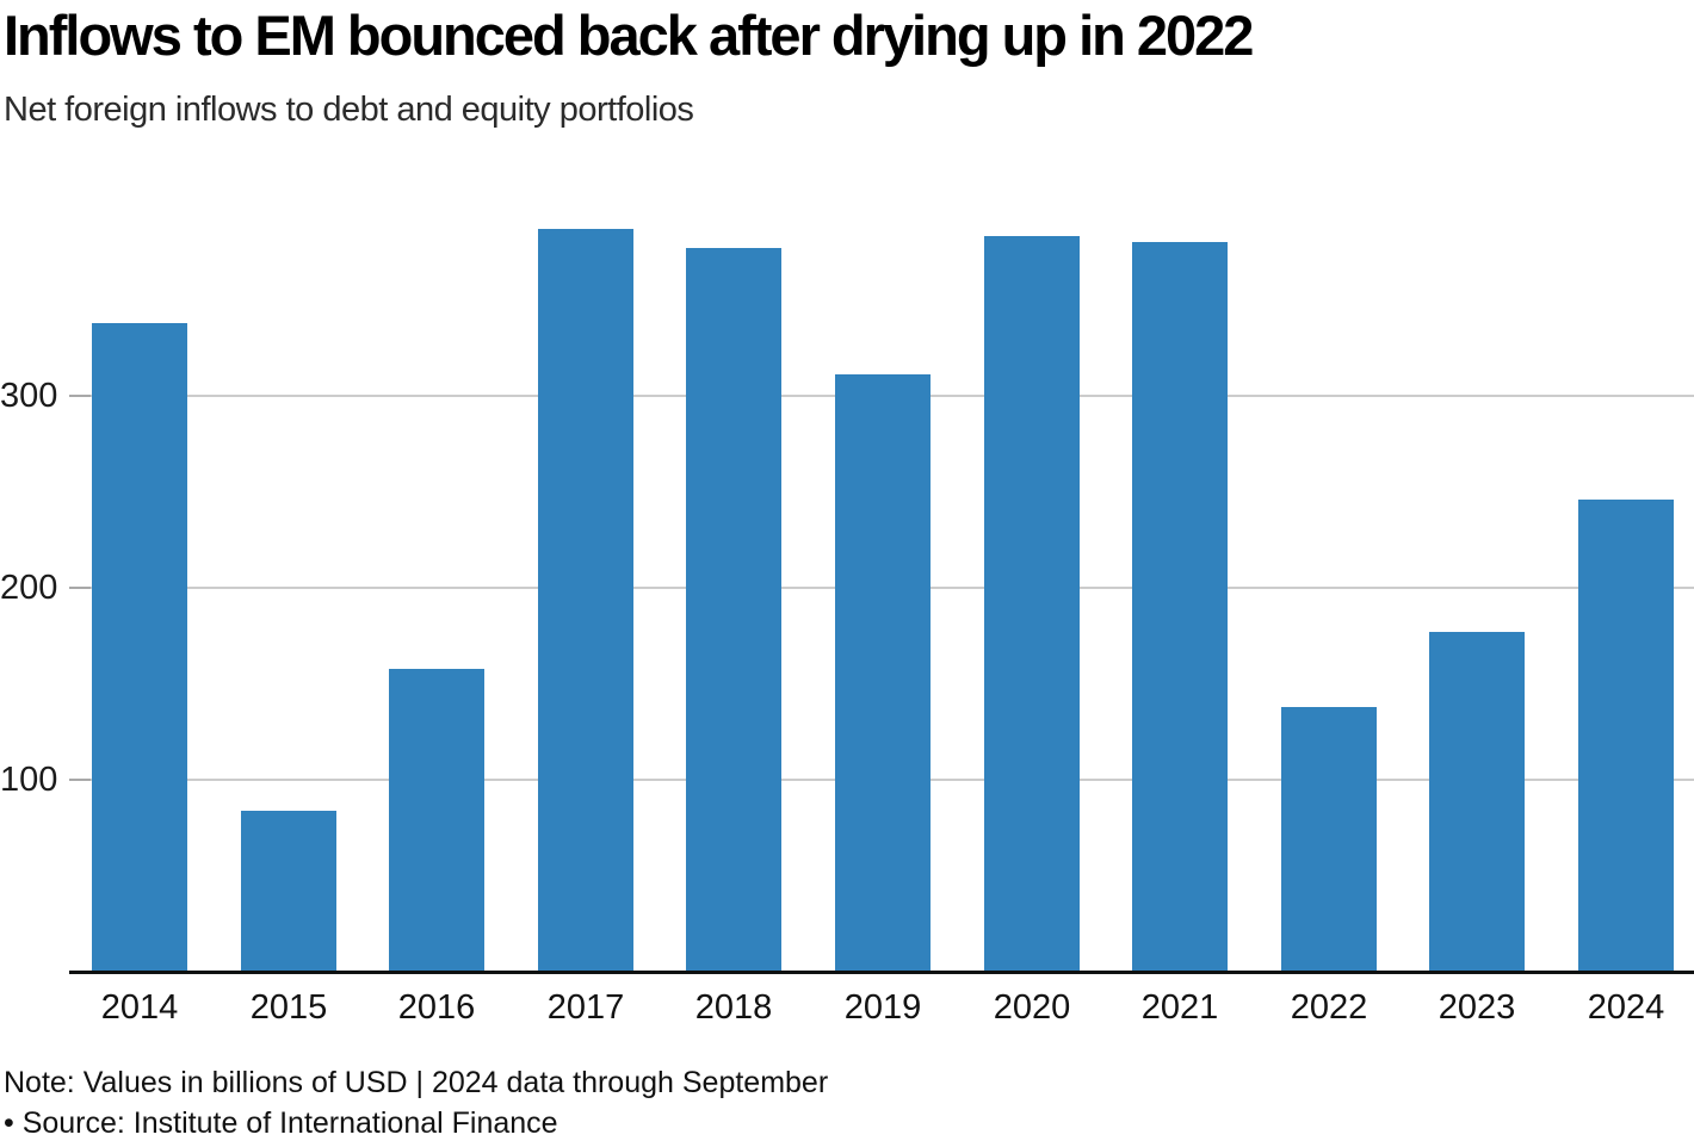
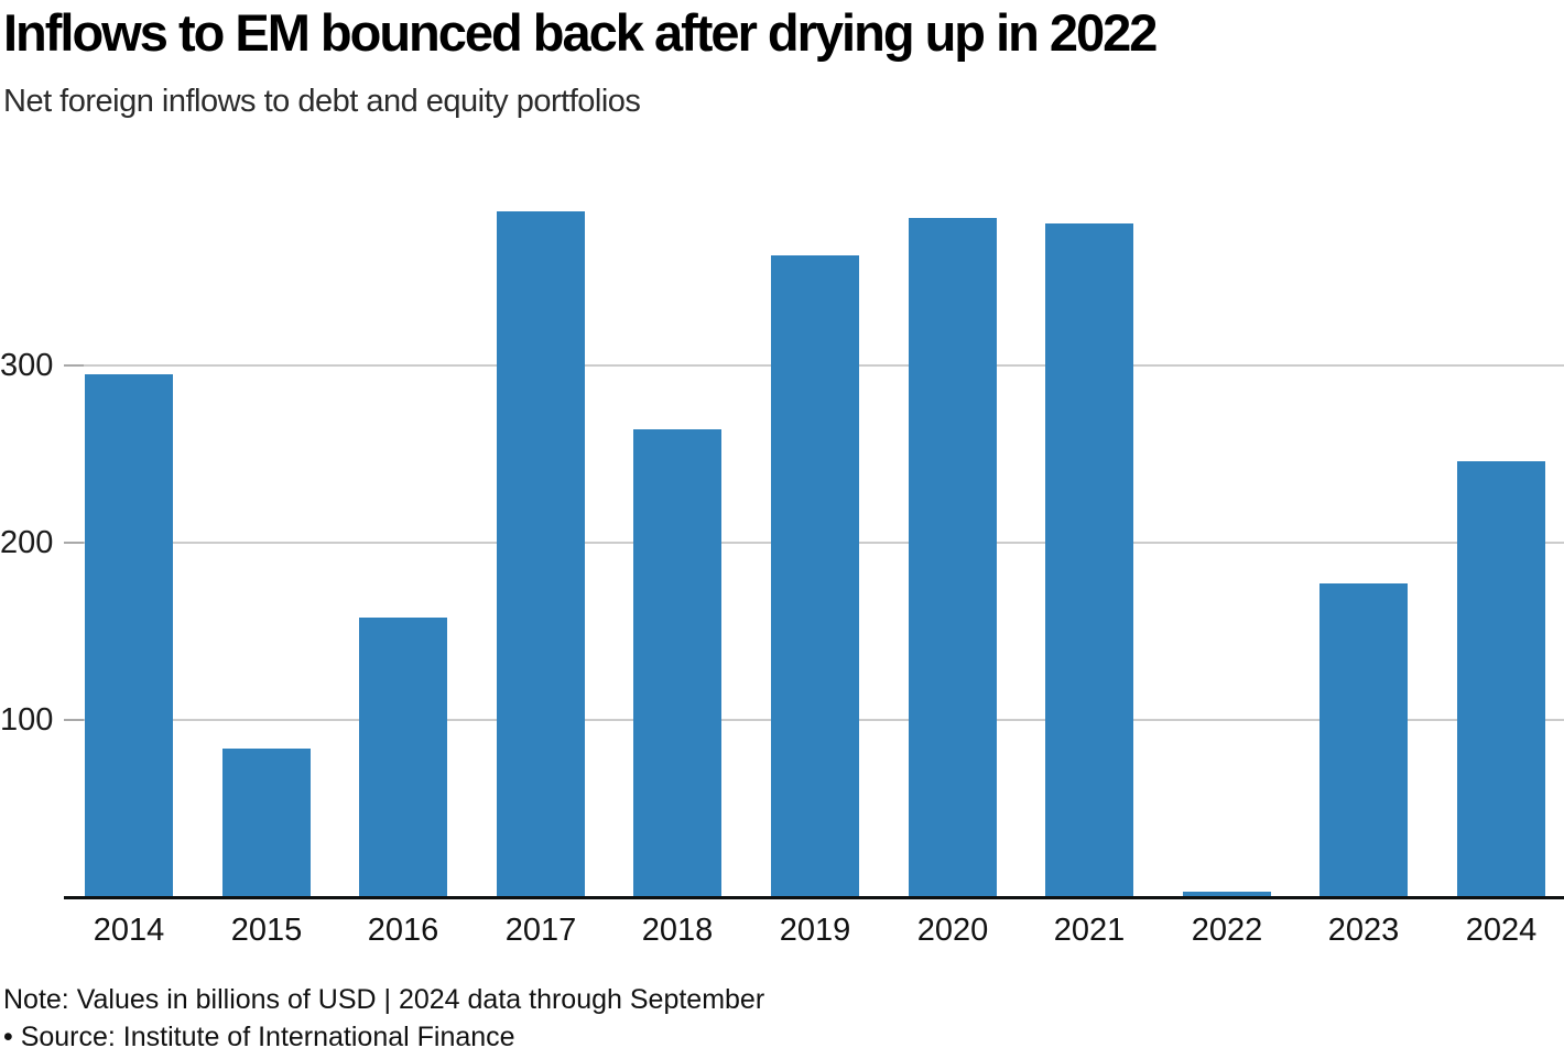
2014: 338 -> 295
2018: 377 -> 264
2019: 311 -> 362
2022: 138 -> 3
